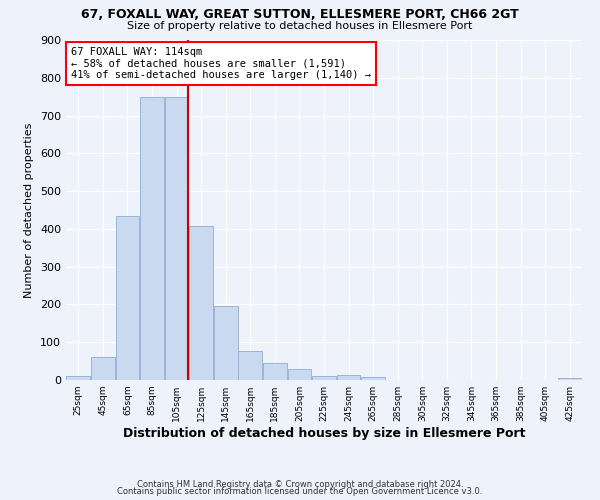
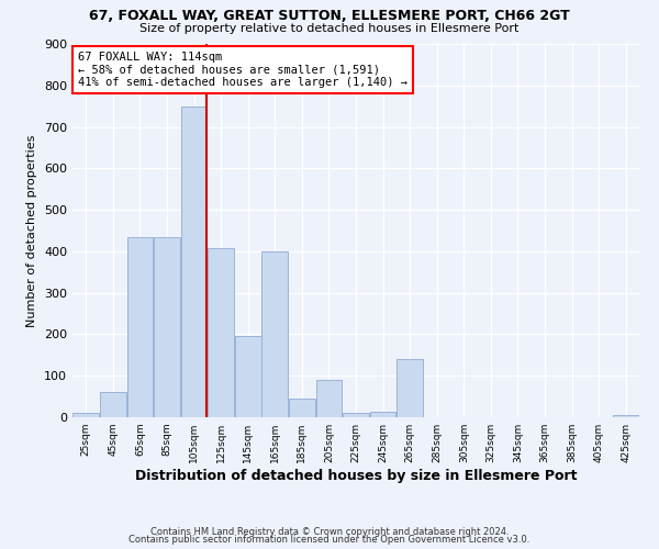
85sqm: 750 -> 435
165sqm: 77 -> 400
205sqm: 30 -> 90
265sqm: 7 -> 140
